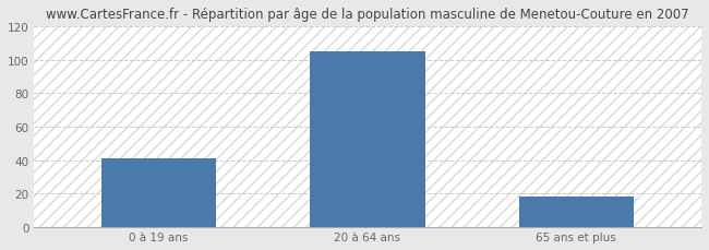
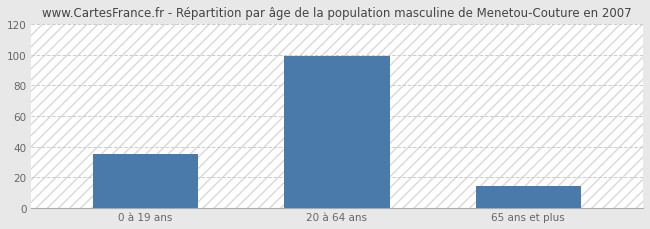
0 à 19 ans: 41 -> 35
20 à 64 ans: 105 -> 99
65 ans et plus: 18 -> 14
